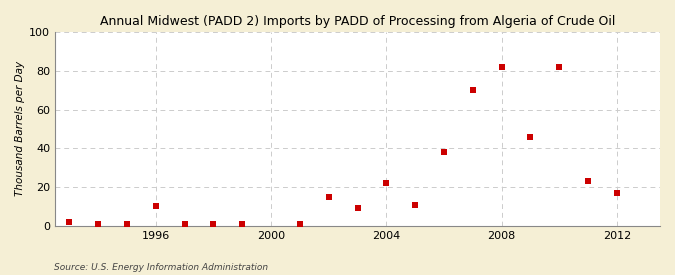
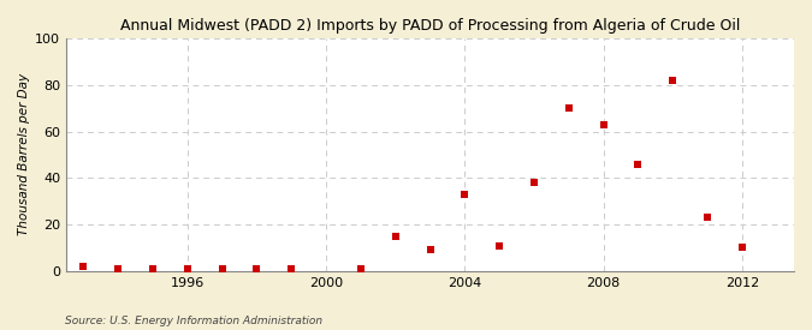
1996: 10 -> 1
2004: 22 -> 33
2008: 82 -> 63
2012: 17 -> 10
